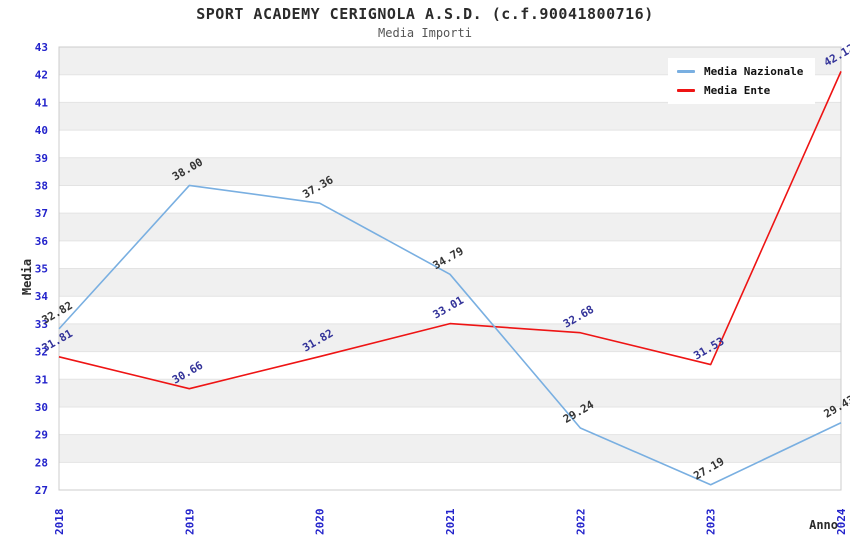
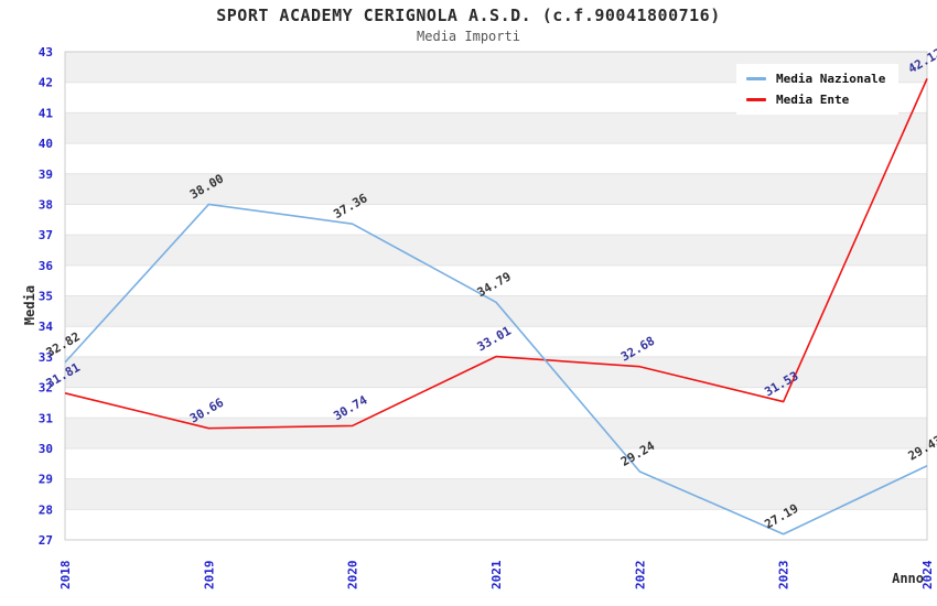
Media Ente/2020: 31.82 -> 30.74
